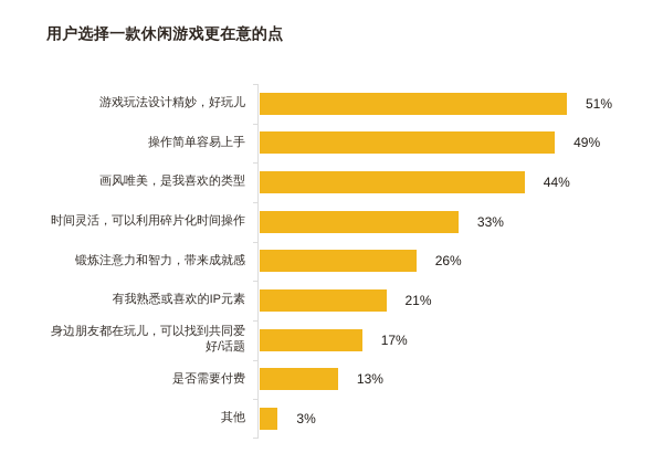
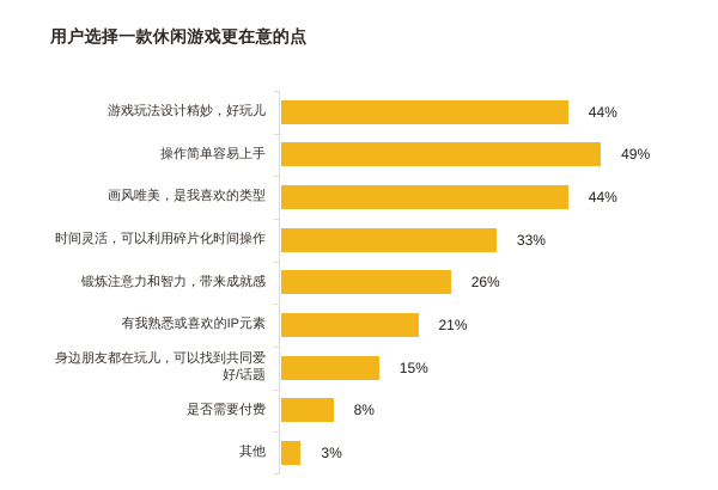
游戏玩法设计精妙，好玩儿: 51% -> 44%
身边朋友都在玩儿，可以找到共同爱好/话题: 17% -> 15%
是否需要付费: 13% -> 8%
